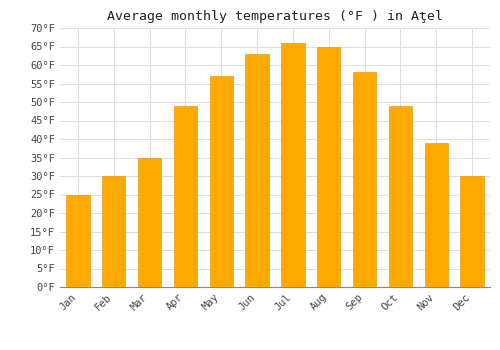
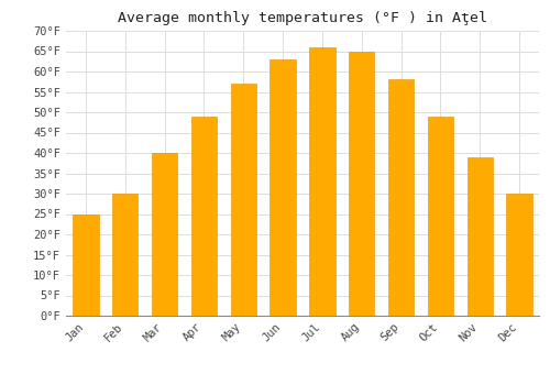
Mar: 35°F -> 40°F
